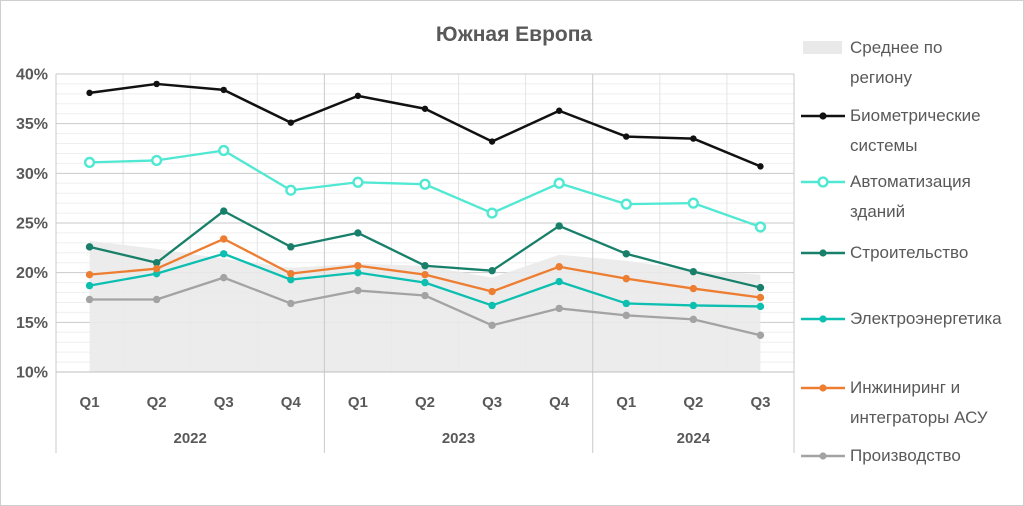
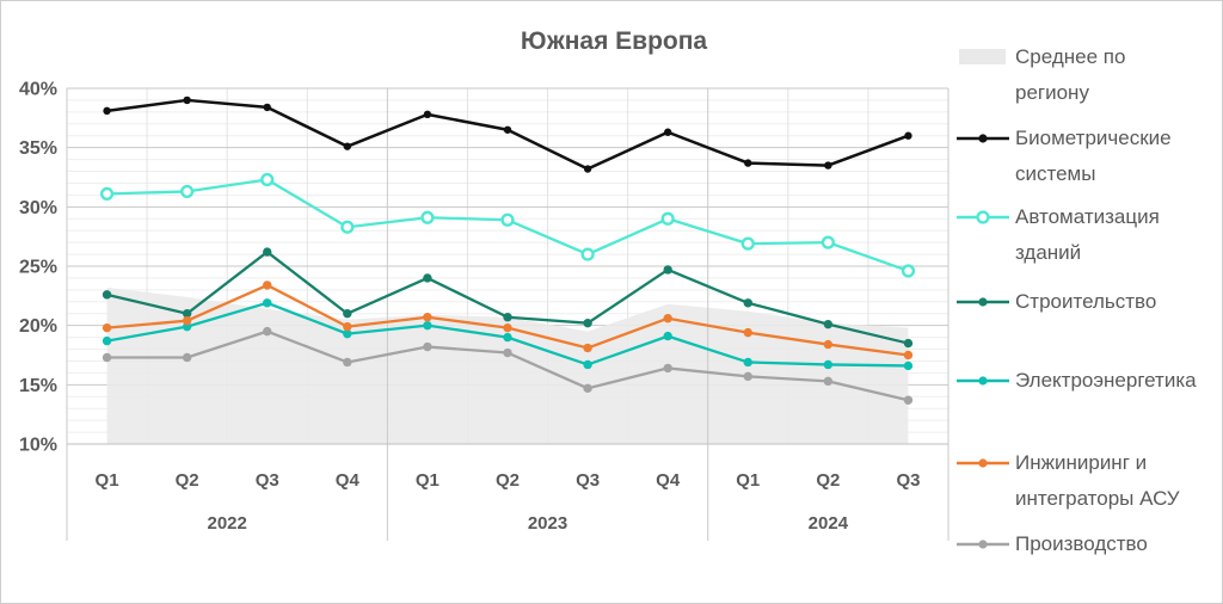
Строительство/Q4 2022: 23% -> 21%
Биометрические системы/Q3 2024: 31% -> 36%
